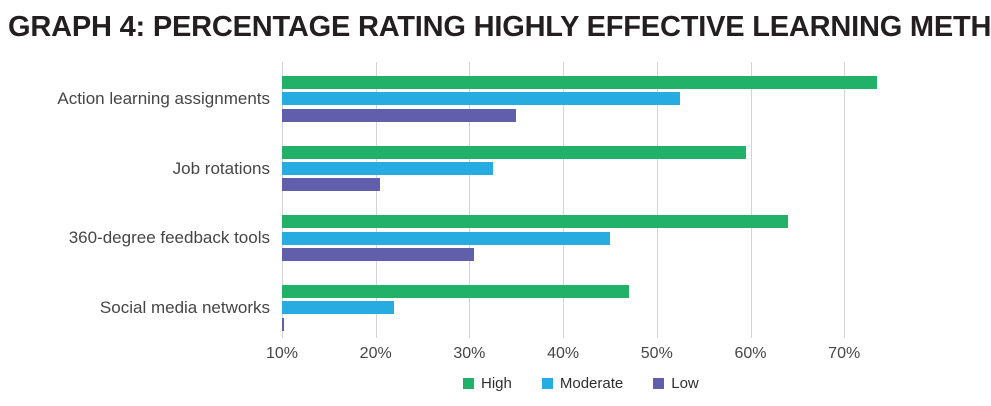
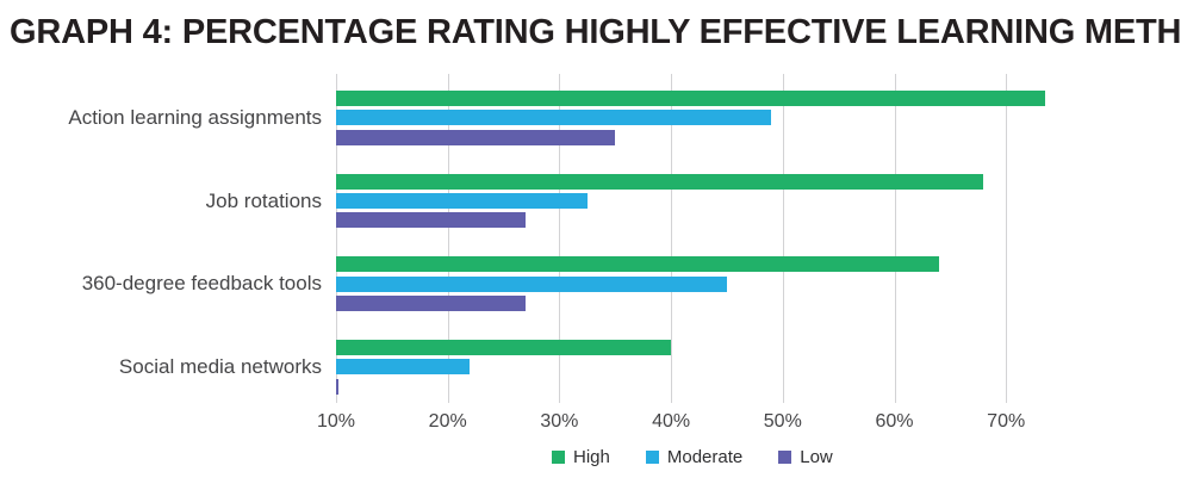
Moderate/Action learning assignments: 52% -> 49%
High/Job rotations: 60% -> 68%
Low/Job rotations: 20% -> 27%
Low/360-degree feedback tools: 30% -> 27%
High/Social media networks: 47% -> 40%
